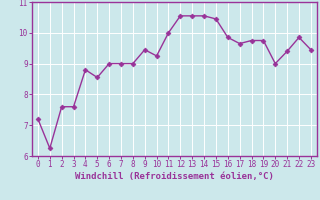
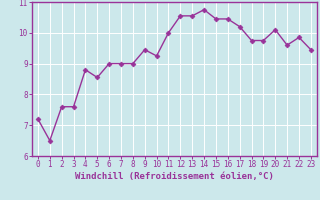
1: 6.25 -> 6.50
14: 10.55 -> 10.75
16: 9.85 -> 10.45
17: 9.65 -> 10.20
20: 9.00 -> 10.10
21: 9.40 -> 9.60
